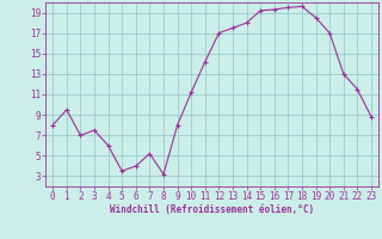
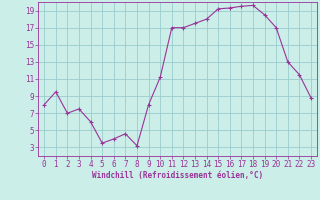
7: 5.2 -> 4.6
11: 14.2 -> 17.0
